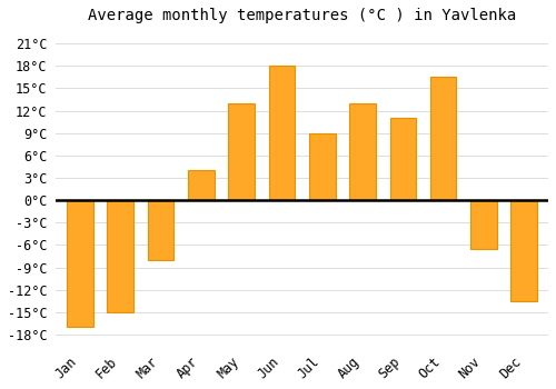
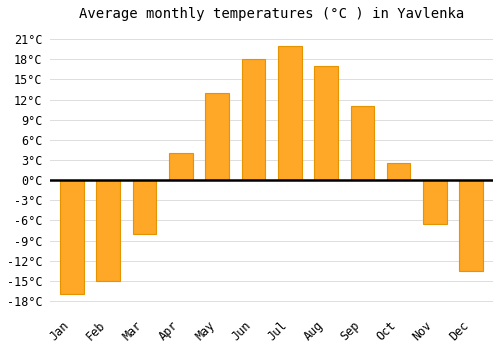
Jul: 9.0°C -> 20.0°C
Aug: 13.0°C -> 17.0°C
Oct: 16.6°C -> 2.5°C
